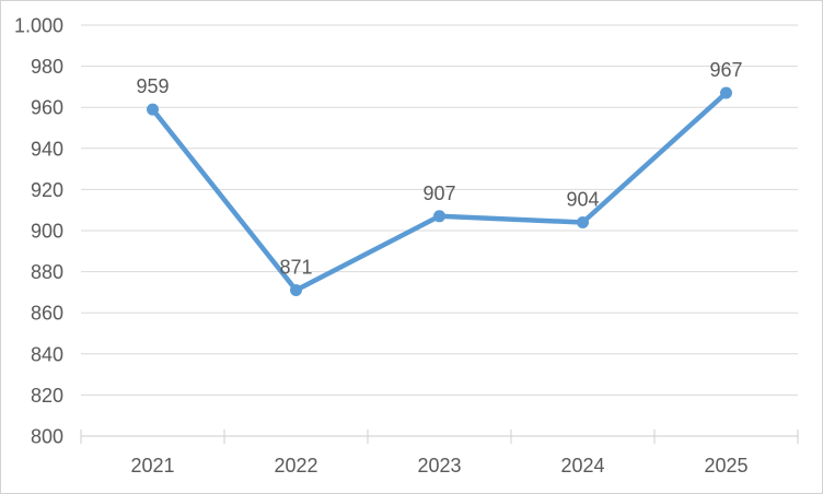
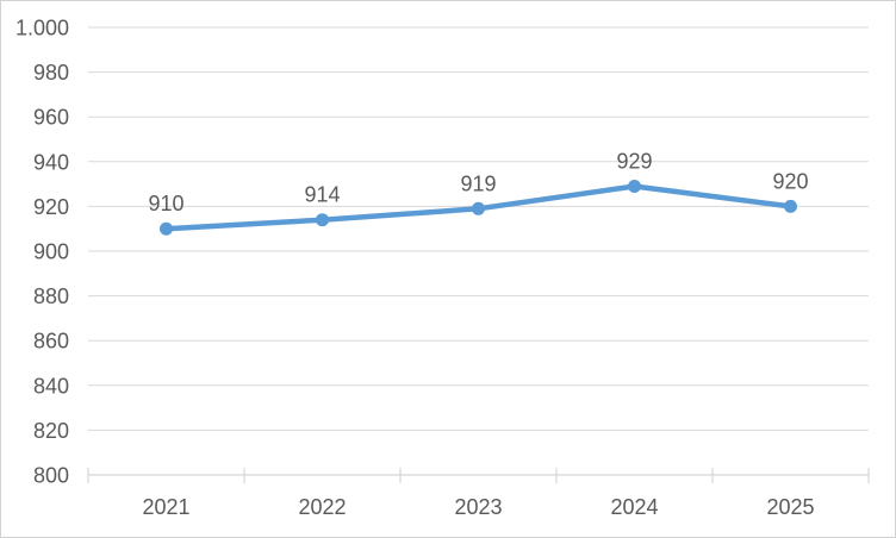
2021: 959 -> 910
2022: 871 -> 914
2023: 907 -> 919
2024: 904 -> 929
2025: 967 -> 920
